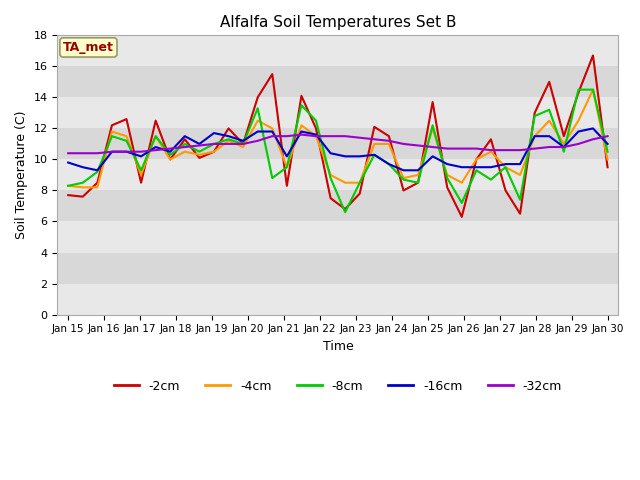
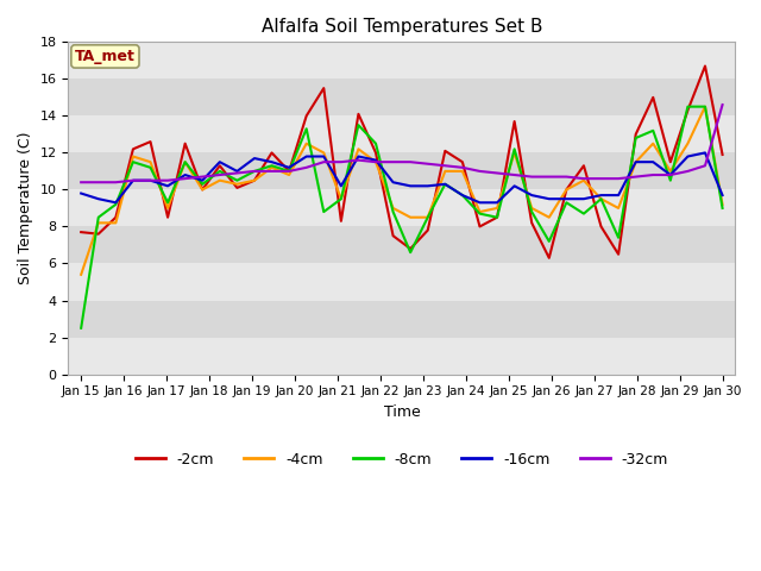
-4cm/Jan 15: 8.3 -> 5.4
-8cm/Jan 15: 8.3 -> 2.5
-2cm/Jan 30: 9.5 -> 11.9
-4cm/Jan 30: 10.0 -> 9.2
-8cm/Jan 30: 10.5 -> 9.0
-16cm/Jan 30: 11.0 -> 9.7
-32cm/Jan 30: 11.5 -> 14.6
